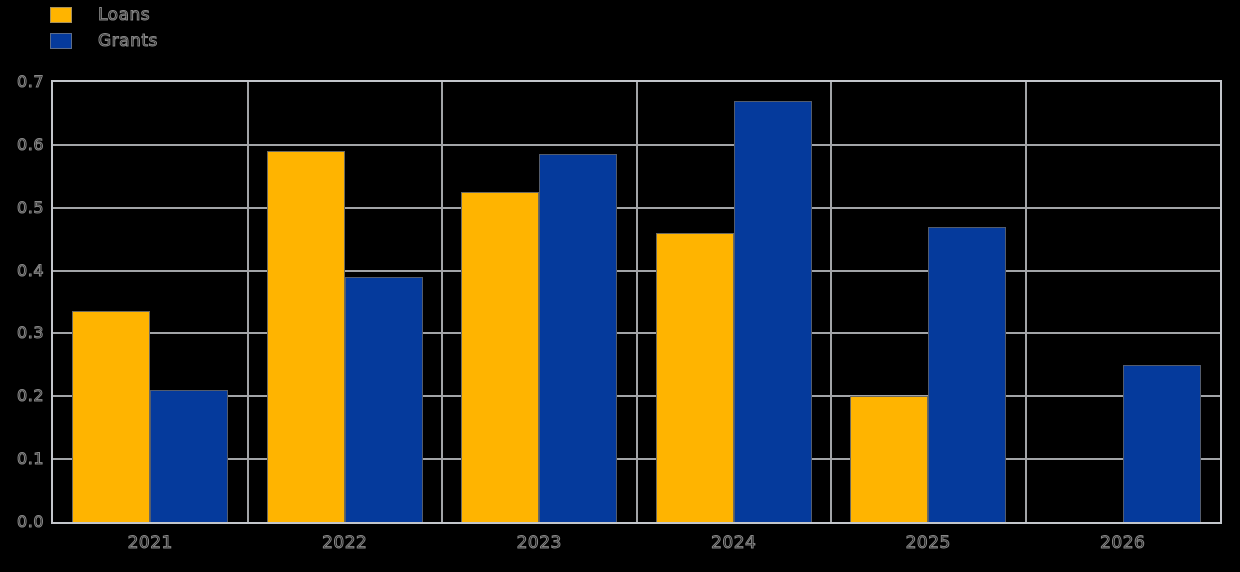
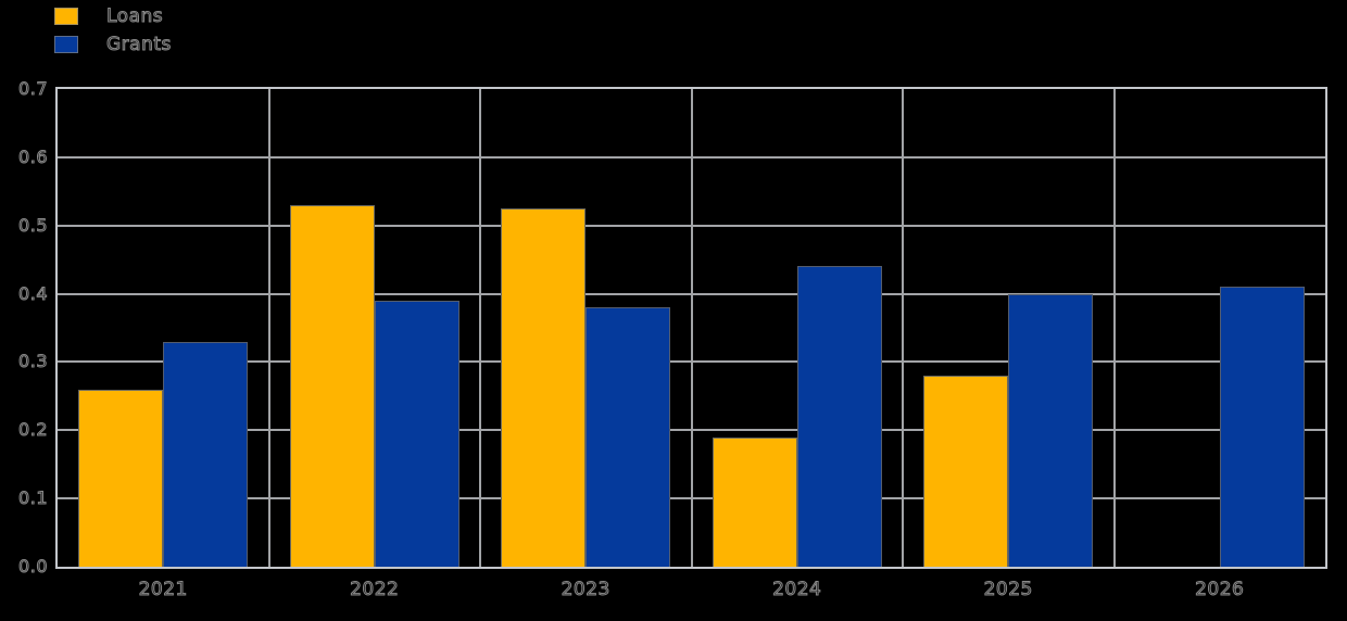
Loans/2021: 0.34 -> 0.26
Grants/2021: 0.21 -> 0.33
Loans/2022: 0.59 -> 0.53
Grants/2023: 0.58 -> 0.38
Loans/2024: 0.46 -> 0.19
Grants/2024: 0.67 -> 0.44
Loans/2025: 0.20 -> 0.28
Grants/2025: 0.47 -> 0.40
Grants/2026: 0.25 -> 0.41
